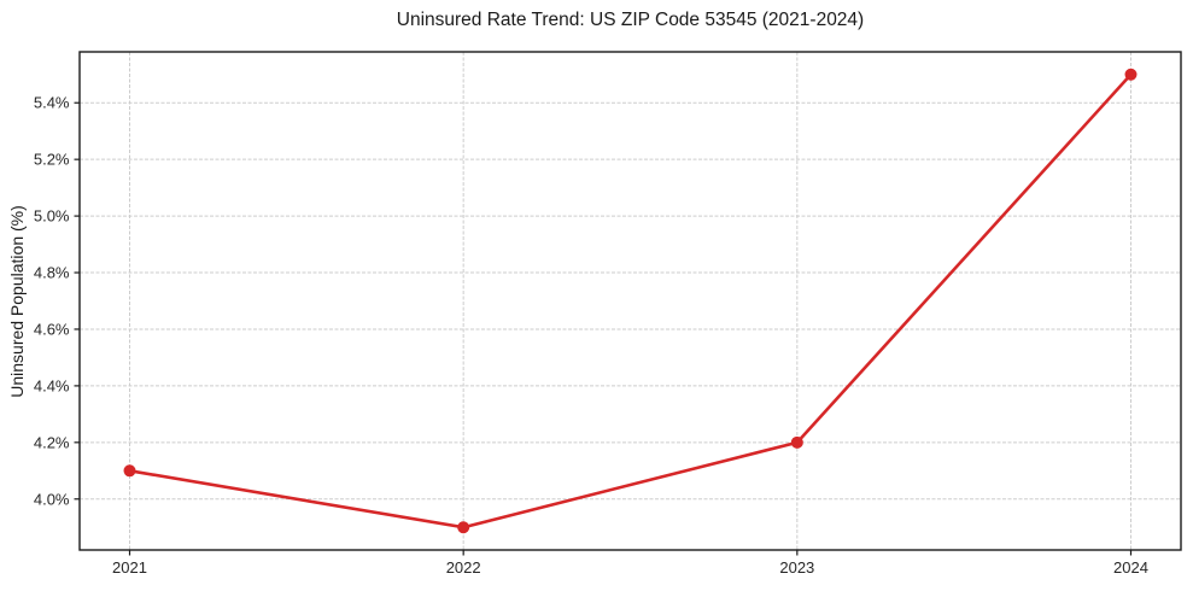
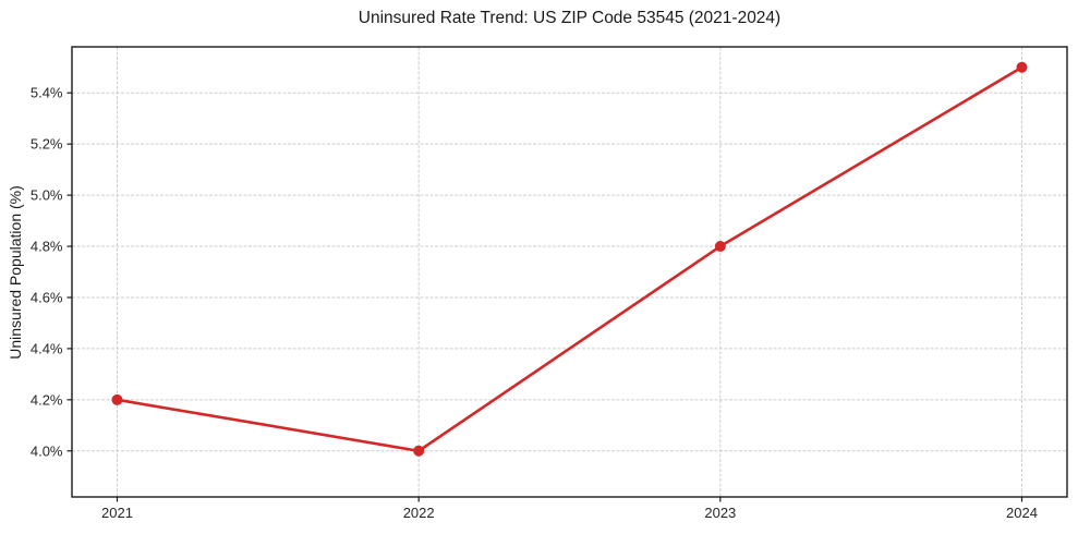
2021: 4.1% -> 4.2%
2022: 3.9% -> 4.0%
2023: 4.2% -> 4.8%
